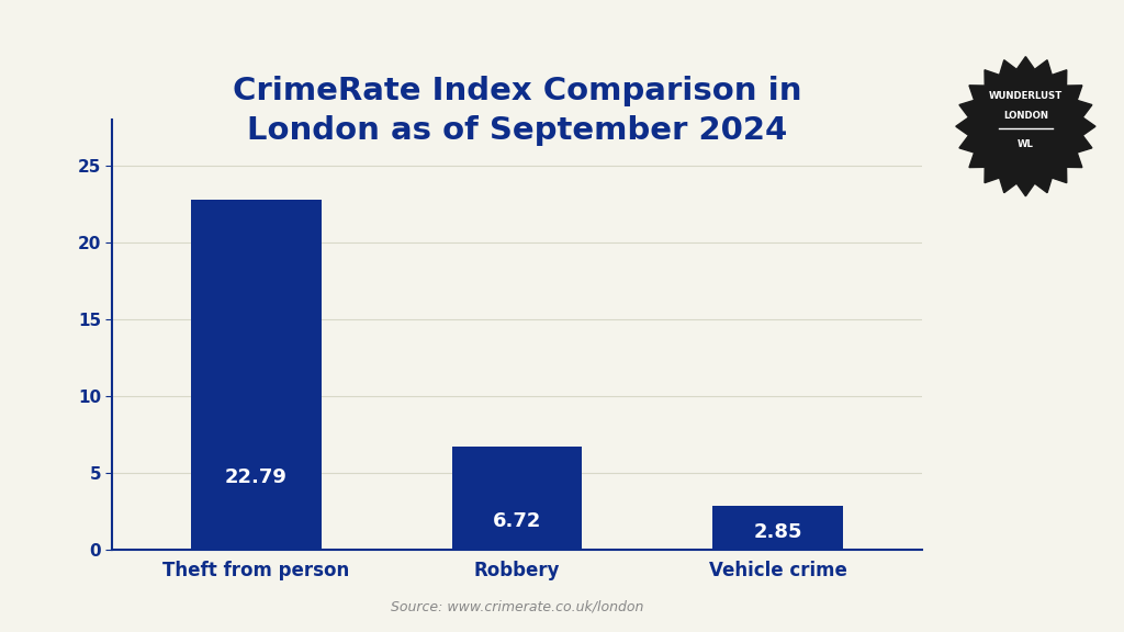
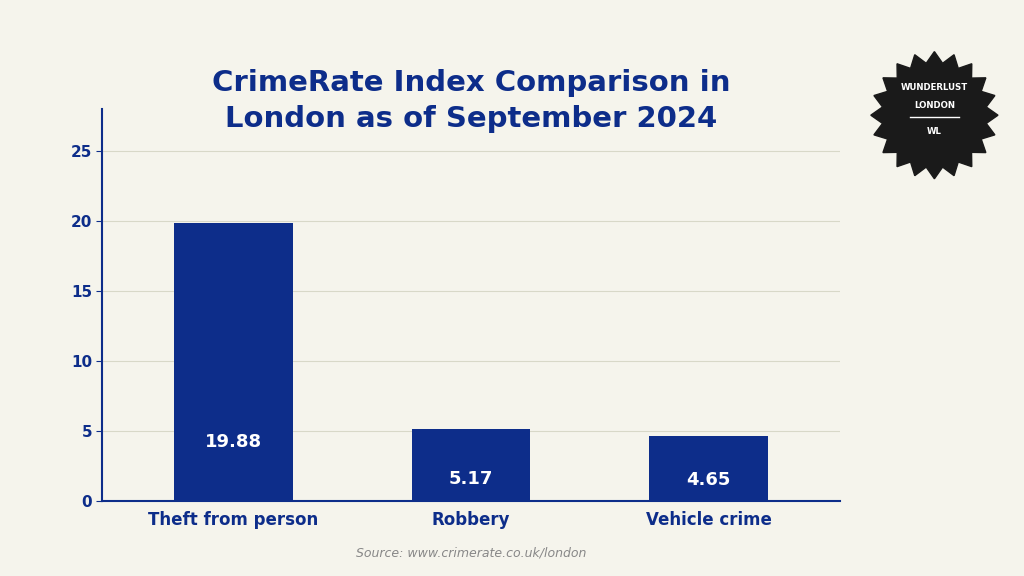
Theft from person: 22.79 -> 19.88
Robbery: 6.72 -> 5.17
Vehicle crime: 2.85 -> 4.65
